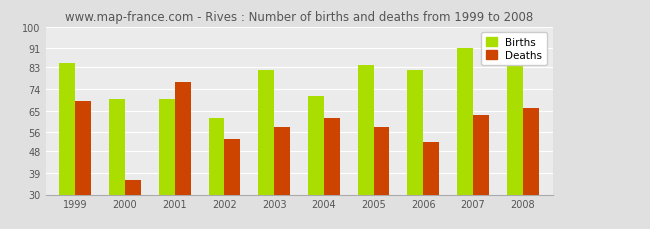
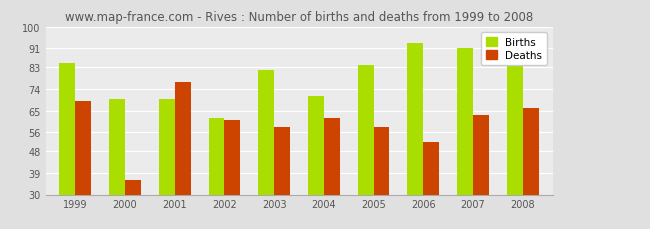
Deaths/2002: 53 -> 61
Births/2006: 82 -> 93
